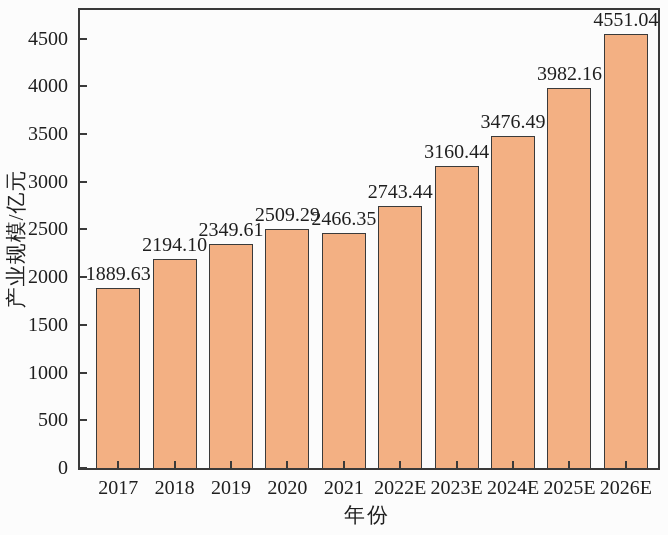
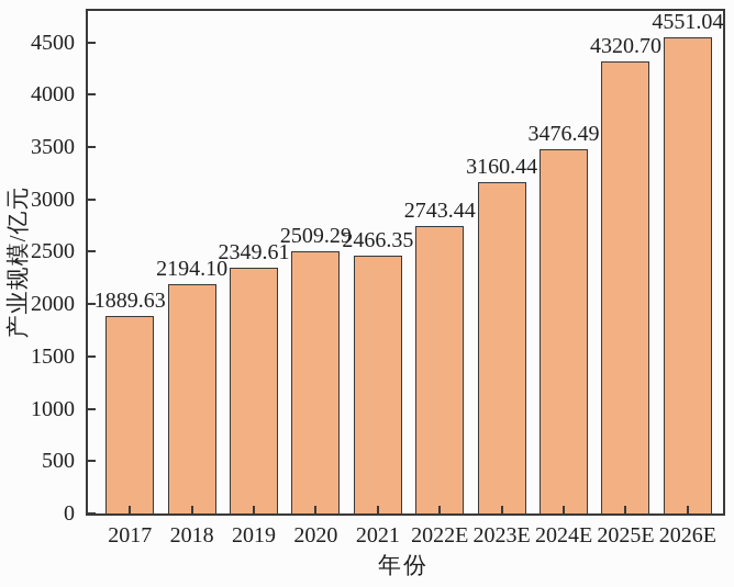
2025E: 3982.16 -> 4320.70
